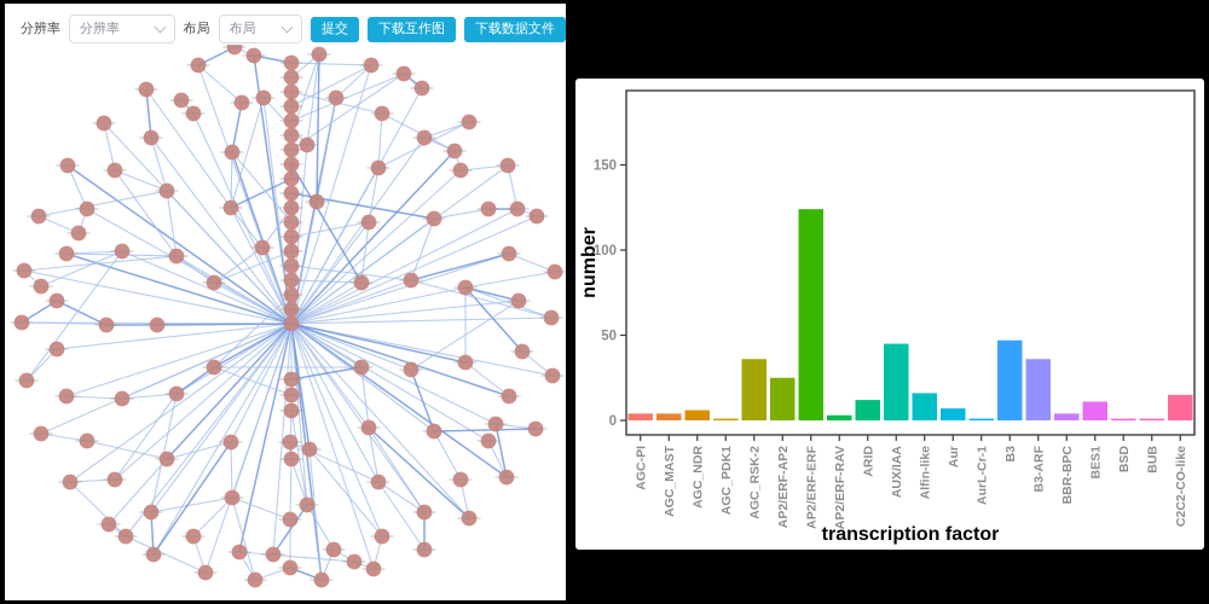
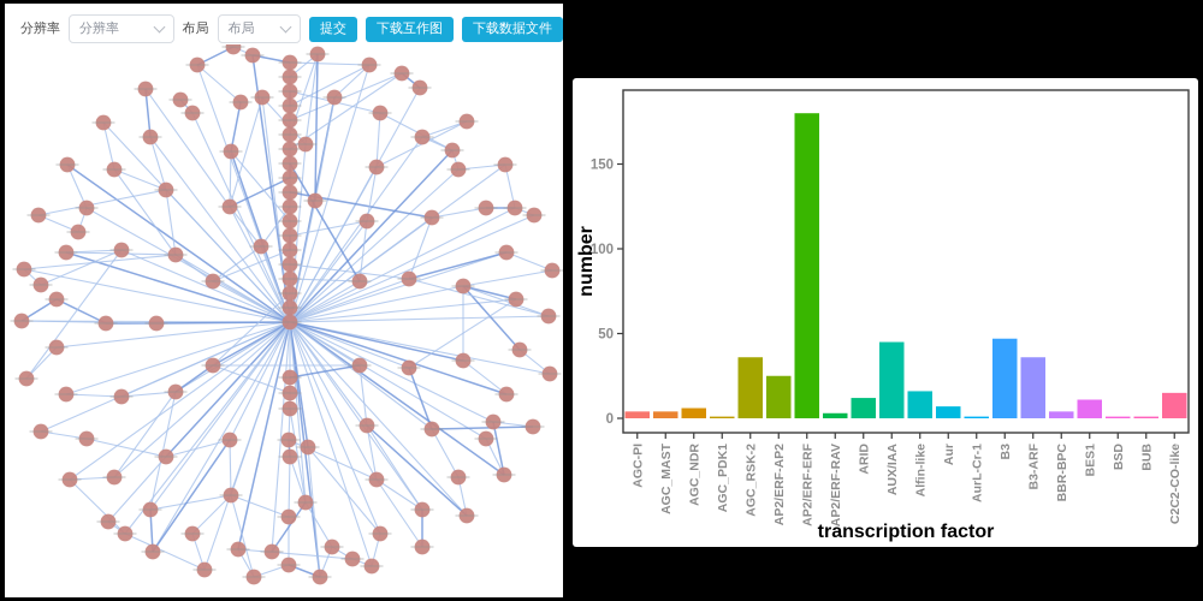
AP2/ERF-ERF: 124 -> 180
